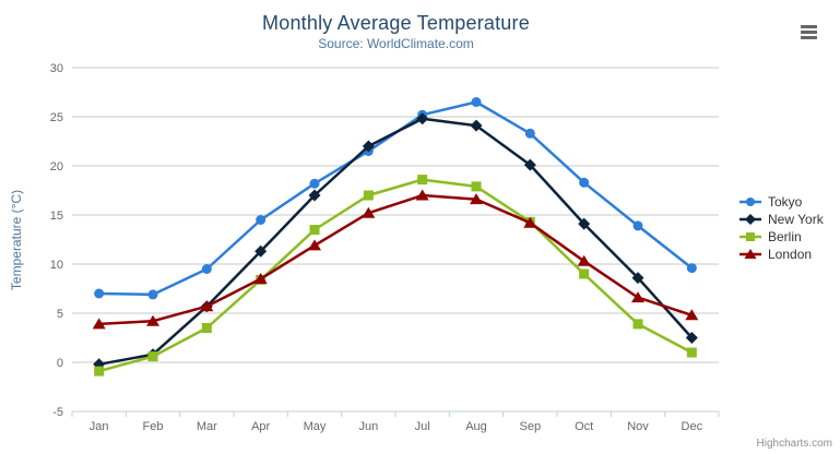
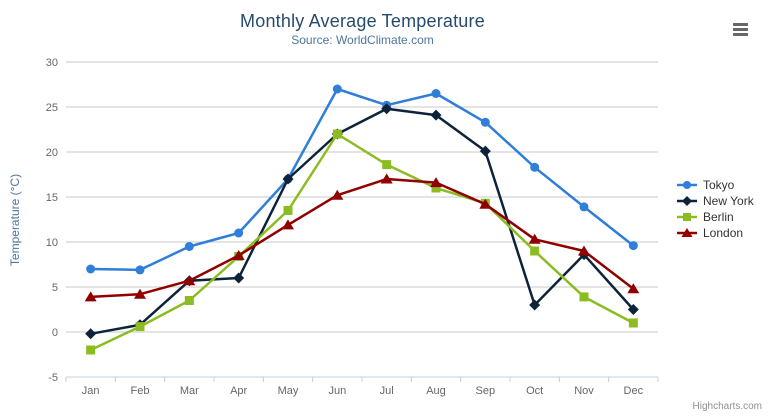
Berlin/Jan: -1 -> -2
Tokyo/Apr: 14 -> 11
New York/Apr: 11 -> 6
Tokyo/May: 18 -> 17
Tokyo/Jun: 22 -> 27
Berlin/Jun: 17 -> 22
Berlin/Aug: 18 -> 16
New York/Oct: 14 -> 3
London/Nov: 7 -> 9
